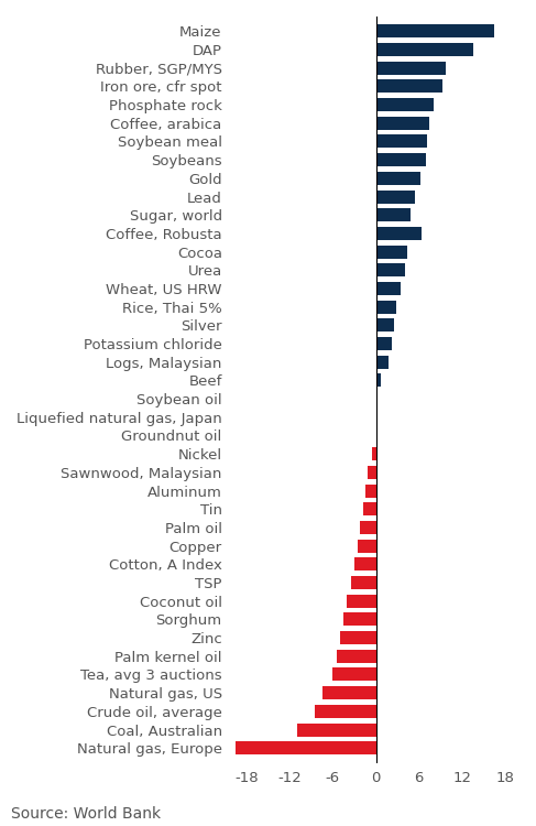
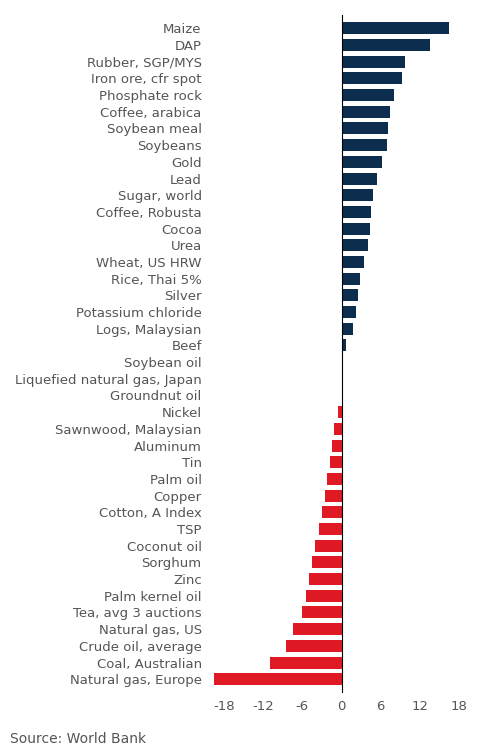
Coffee, Robusta: 6.4 -> 4.5
